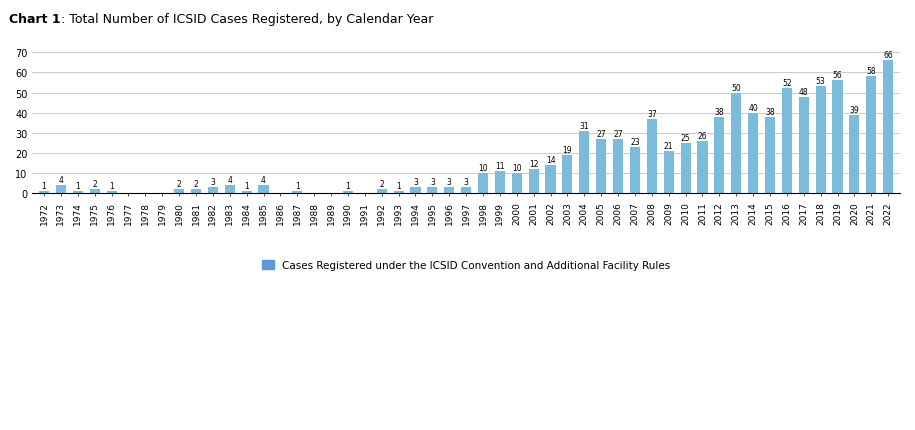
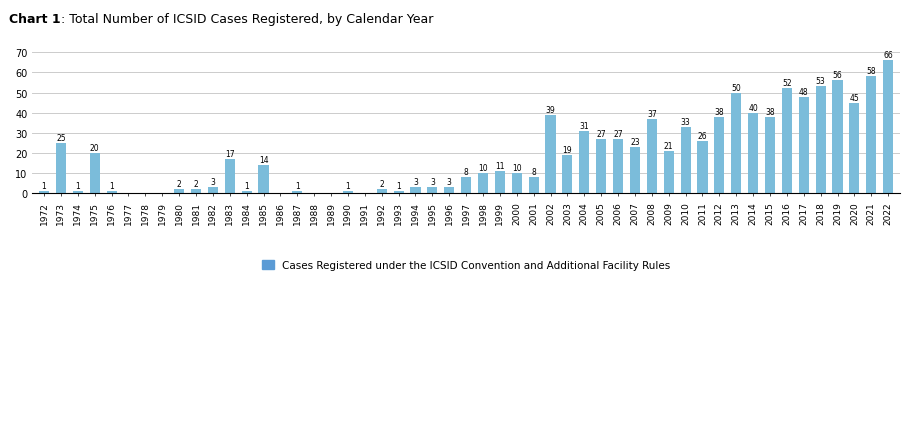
1973: 4 -> 25
1975: 2 -> 20
1983: 4 -> 17
1985: 4 -> 14
1997: 3 -> 8
2001: 12 -> 8
2002: 14 -> 39
2010: 25 -> 33
2020: 39 -> 45
